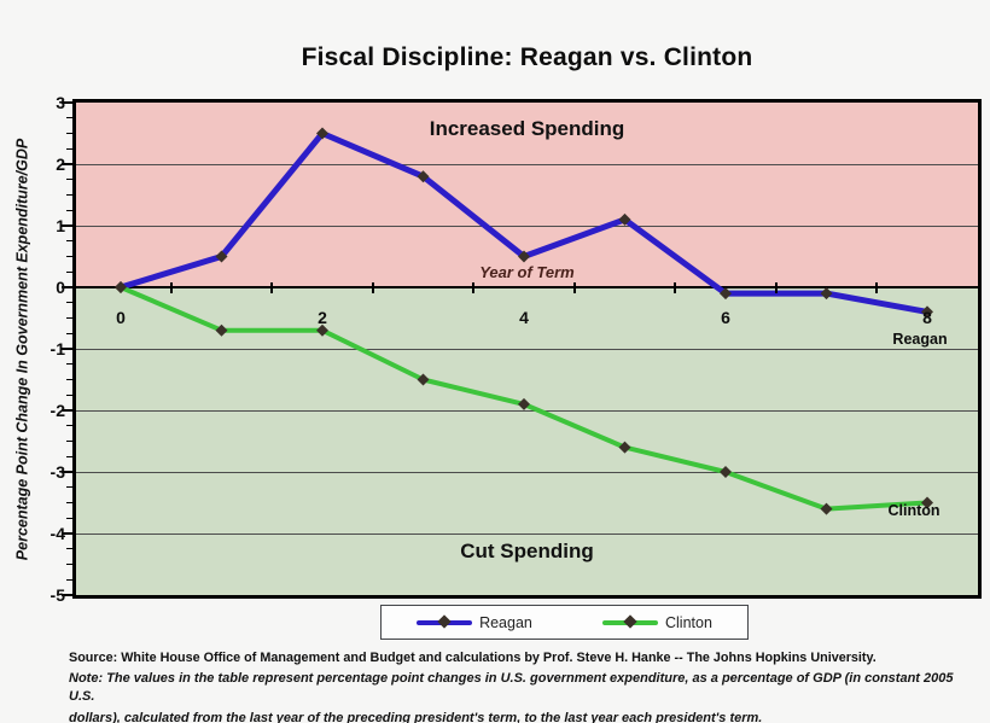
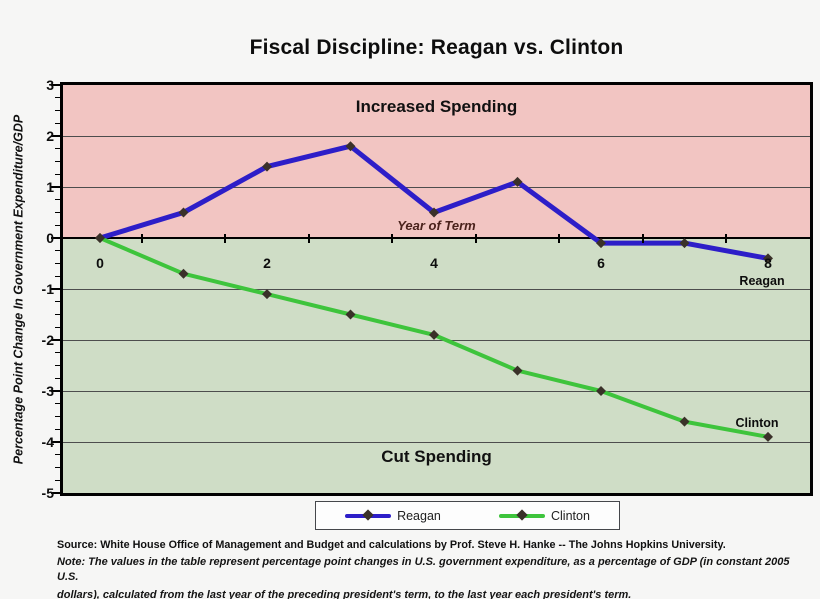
Reagan/2: 2.5 -> 1.4
Clinton/2: -0.7 -> -1.1
Clinton/8: -3.5 -> -3.9
